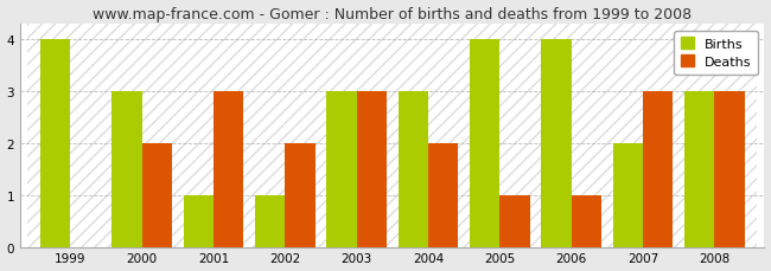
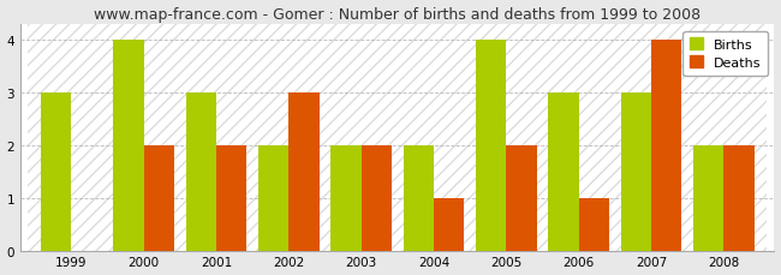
Births/1999: 4 -> 3
Births/2000: 3 -> 4
Births/2001: 1 -> 3
Deaths/2001: 3 -> 2
Births/2002: 1 -> 2
Deaths/2002: 2 -> 3
Births/2003: 3 -> 2
Deaths/2003: 3 -> 2
Births/2004: 3 -> 2
Deaths/2004: 2 -> 1
Deaths/2005: 1 -> 2
Births/2006: 4 -> 3
Births/2007: 2 -> 3
Deaths/2007: 3 -> 4
Births/2008: 3 -> 2
Deaths/2008: 3 -> 2
